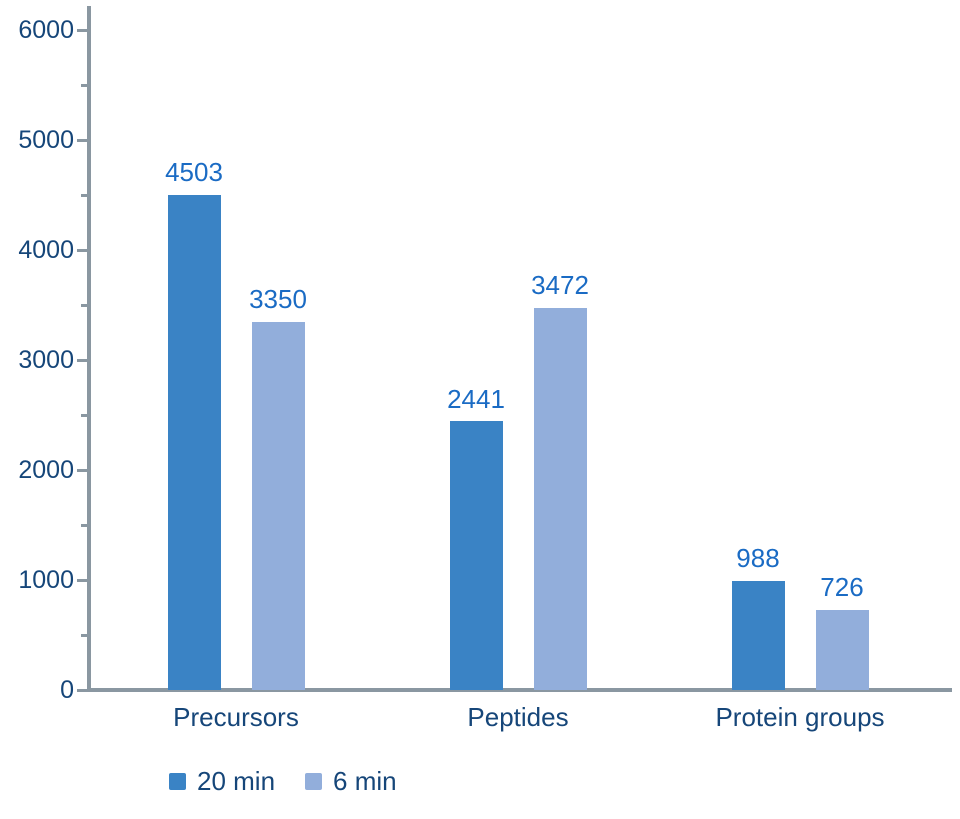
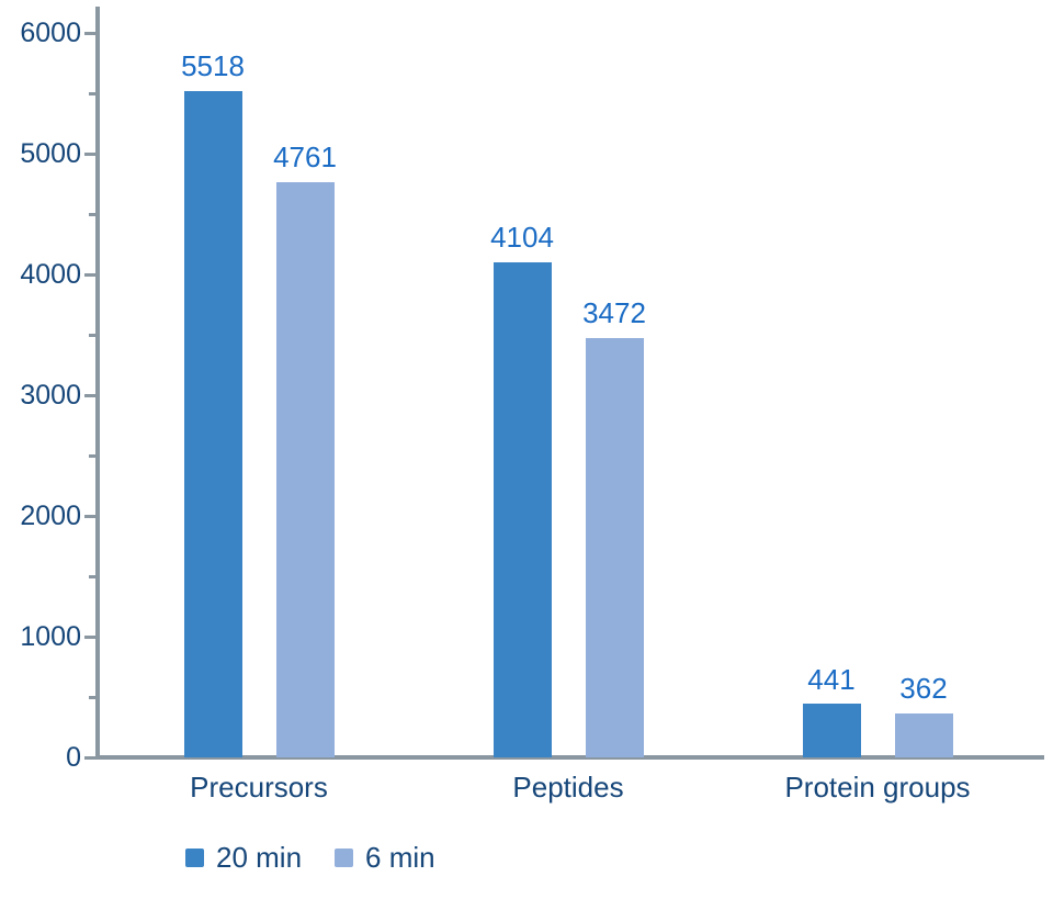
20 min/Precursors: 4503 -> 5518
6 min/Precursors: 3350 -> 4761
20 min/Peptides: 2441 -> 4104
20 min/Protein groups: 988 -> 441
6 min/Protein groups: 726 -> 362
